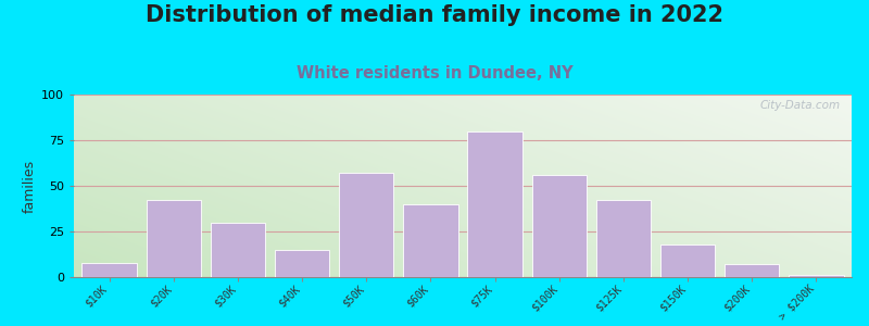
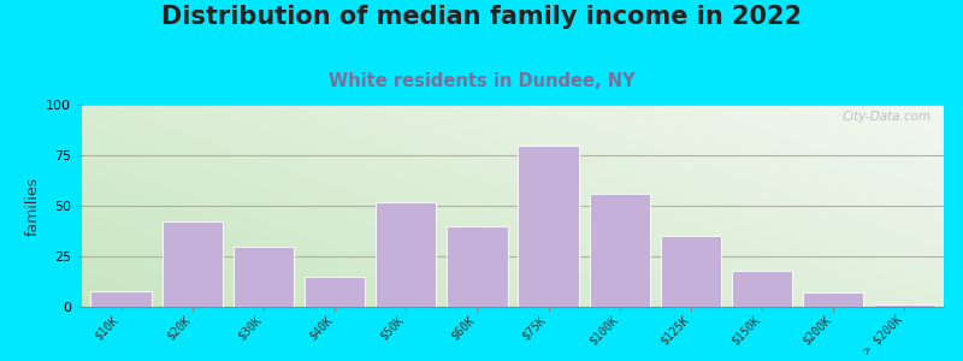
$50K: 57 -> 52
$125K: 42 -> 35
